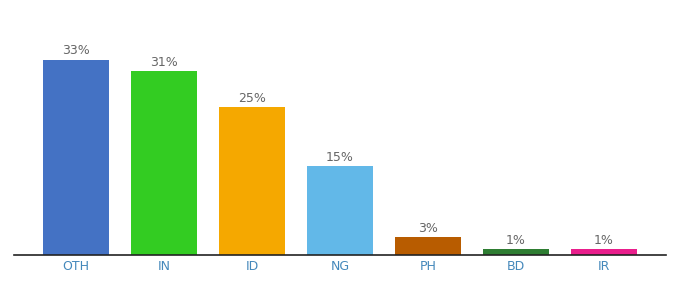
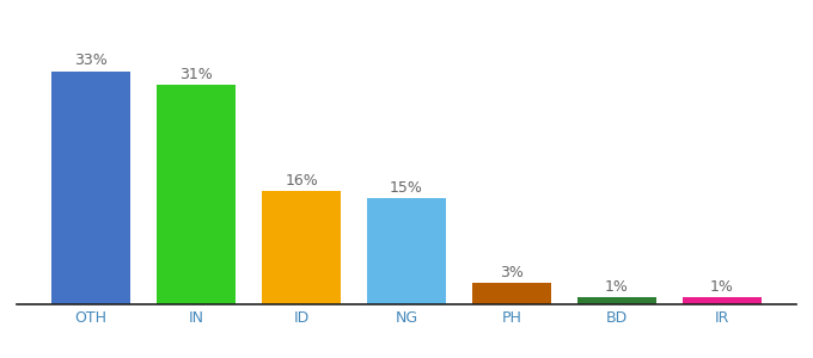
ID: 25% -> 16%
